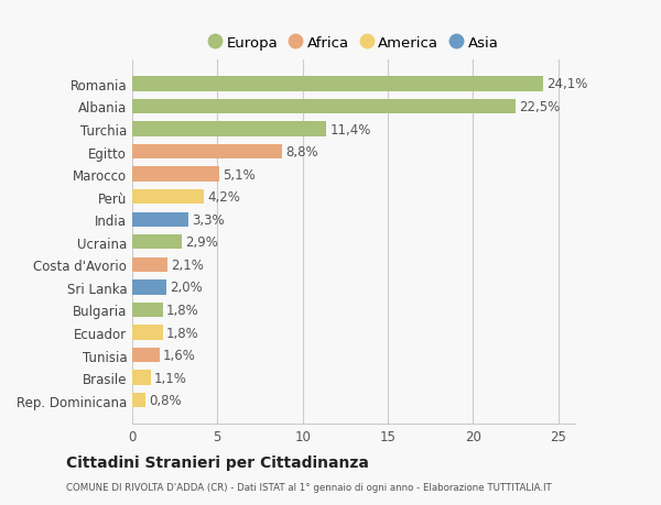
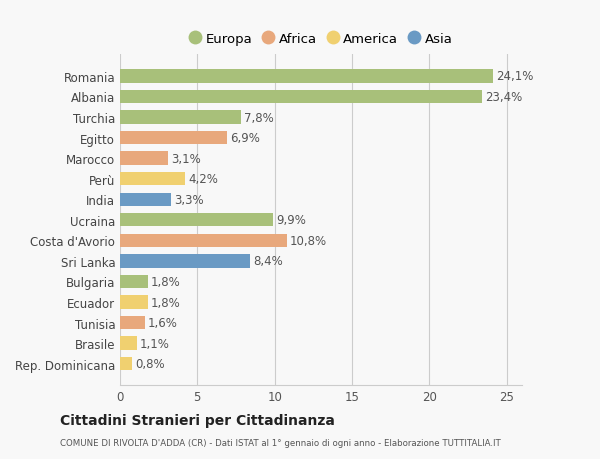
Albania: 22,5% -> 23,4%
Turchia: 11,4% -> 7,8%
Egitto: 8,8% -> 6,9%
Marocco: 5,1% -> 3,1%
Ucraina: 2,9% -> 9,9%
Costa d'Avorio: 2,1% -> 10,8%
Sri Lanka: 2,0% -> 8,4%
